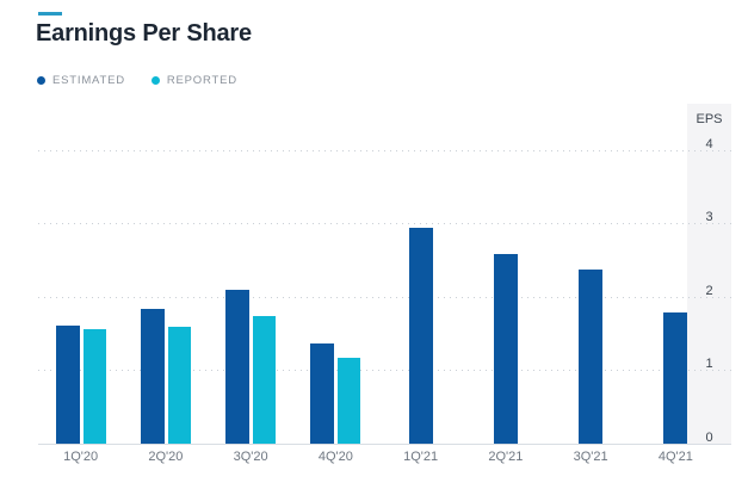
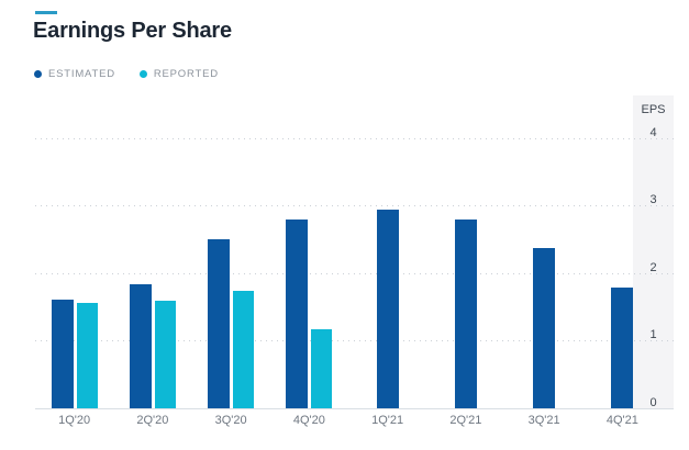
ESTIMATED/3Q'20: 2.1 -> 2.5
ESTIMATED/4Q'20: 1.4 -> 2.8
ESTIMATED/2Q'21: 2.6 -> 2.8
